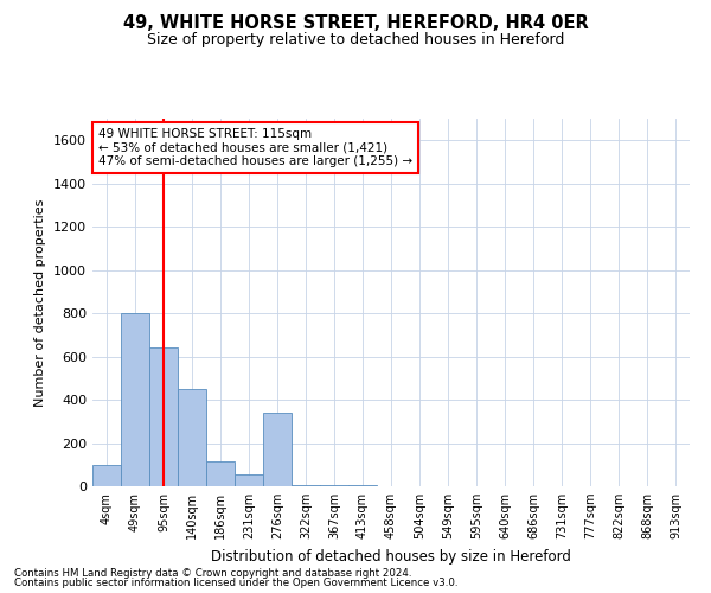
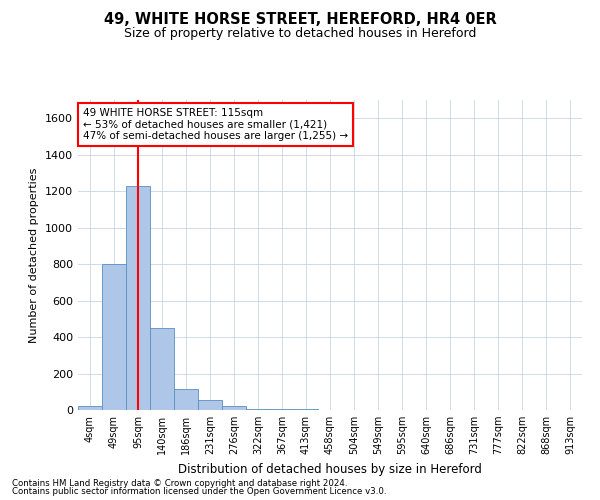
4sqm: 100 -> 20
95sqm: 640 -> 1230
276sqm: 340 -> 20
